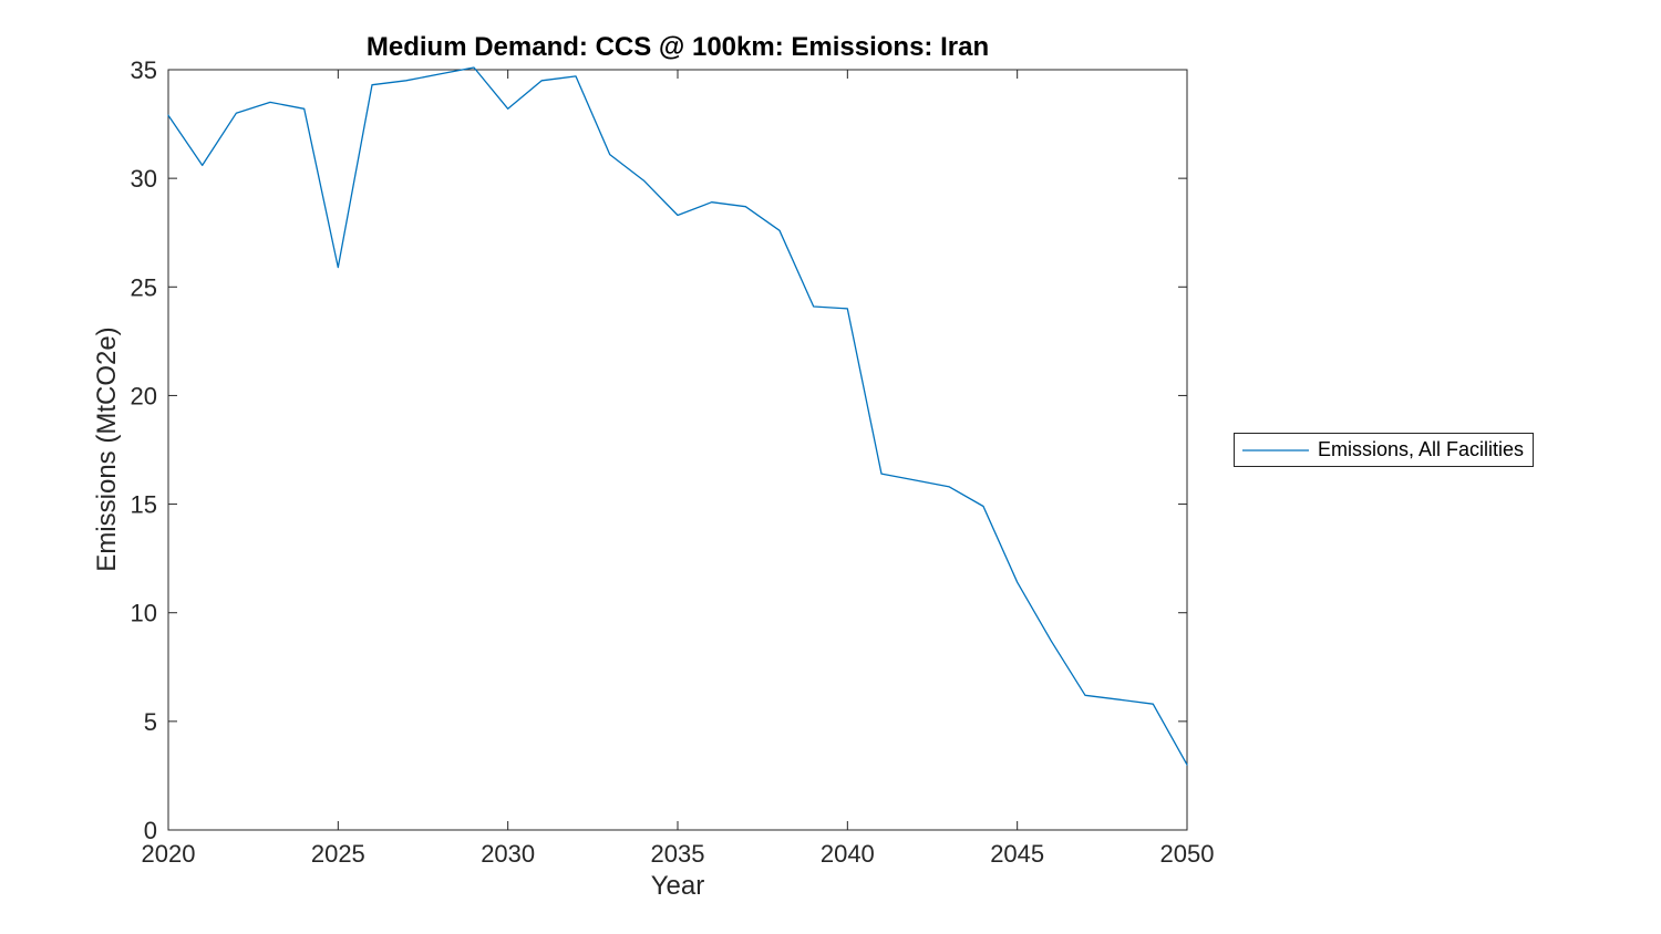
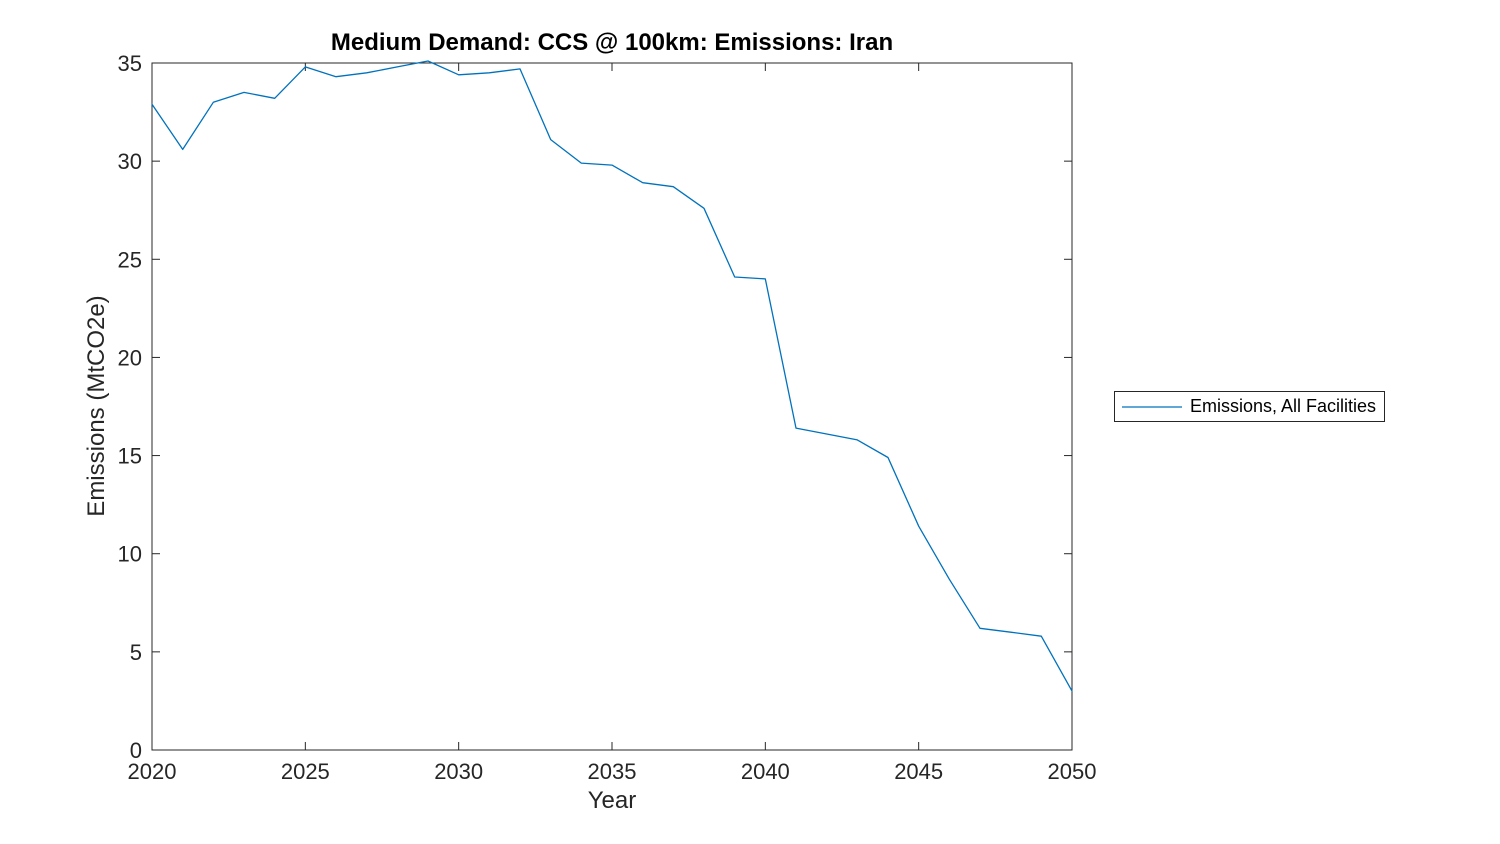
2025: 25.9 -> 34.8
2030: 33.2 -> 34.4
2035: 28.3 -> 29.8
